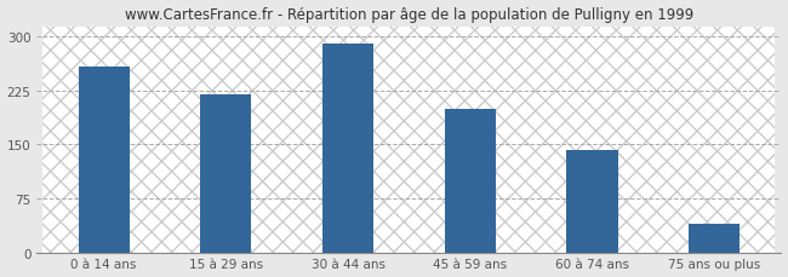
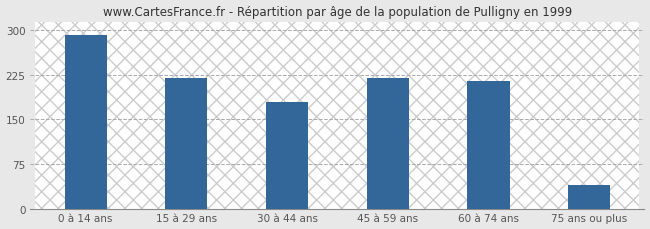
0 à 14 ans: 258 -> 292
30 à 44 ans: 291 -> 180
45 à 59 ans: 200 -> 220
60 à 74 ans: 143 -> 214
